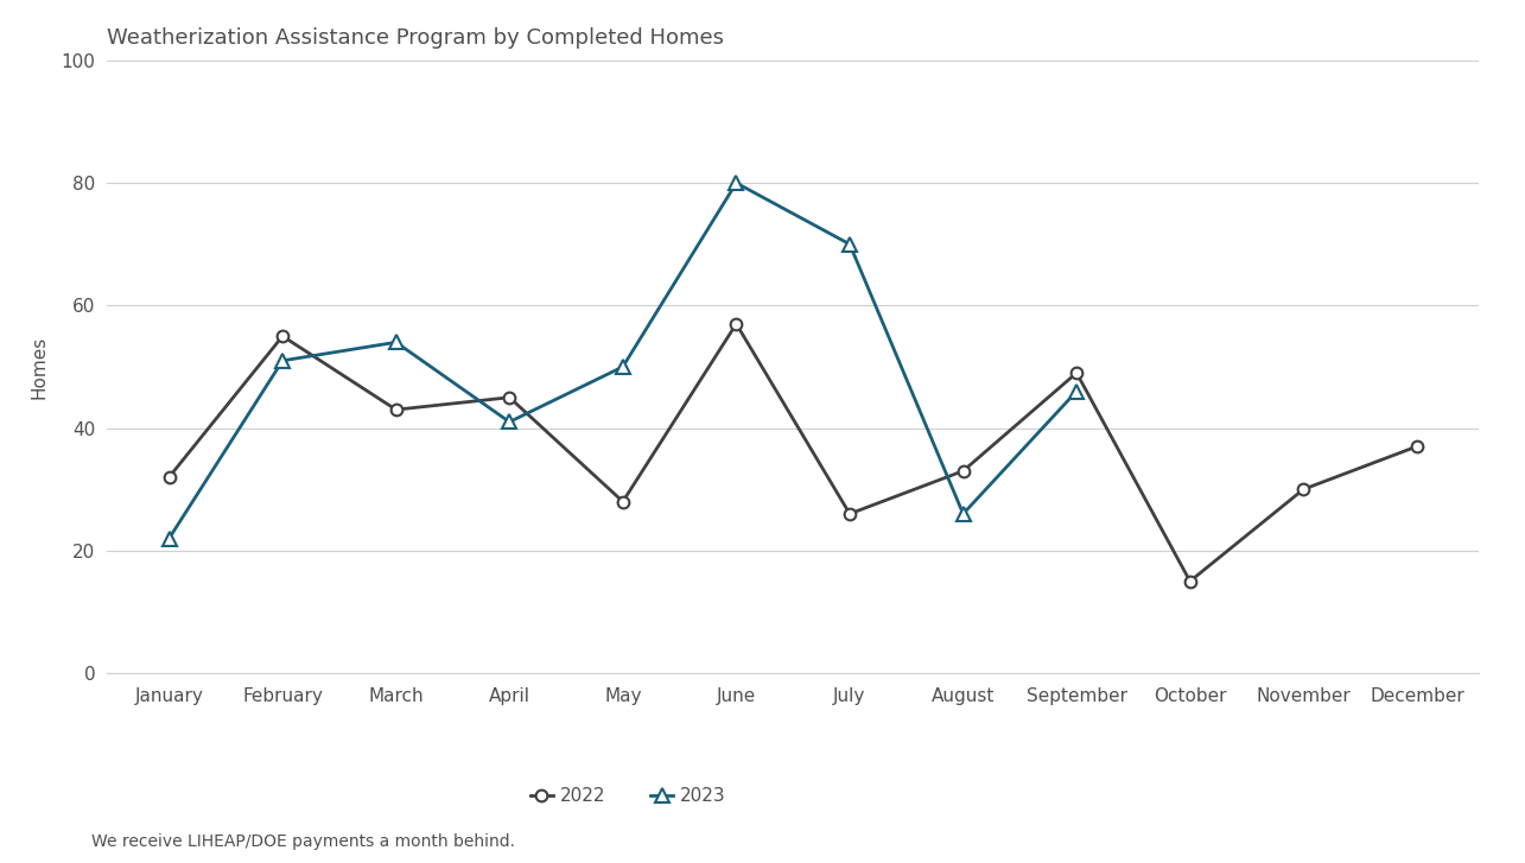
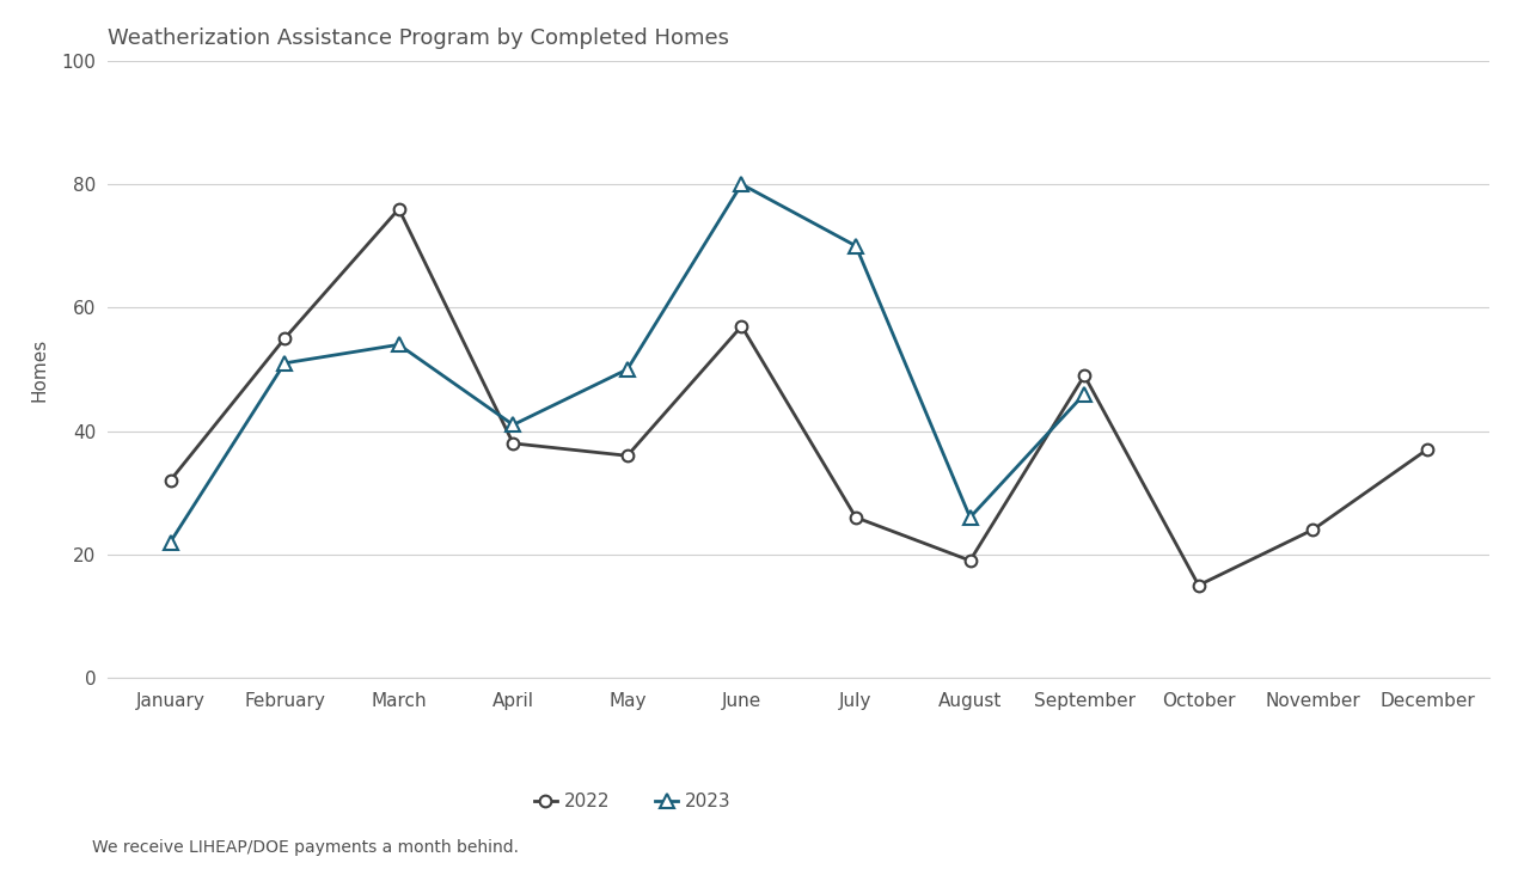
2022/March: 43 -> 76
2022/April: 45 -> 38
2022/May: 28 -> 36
2022/August: 33 -> 19
2022/November: 30 -> 24
